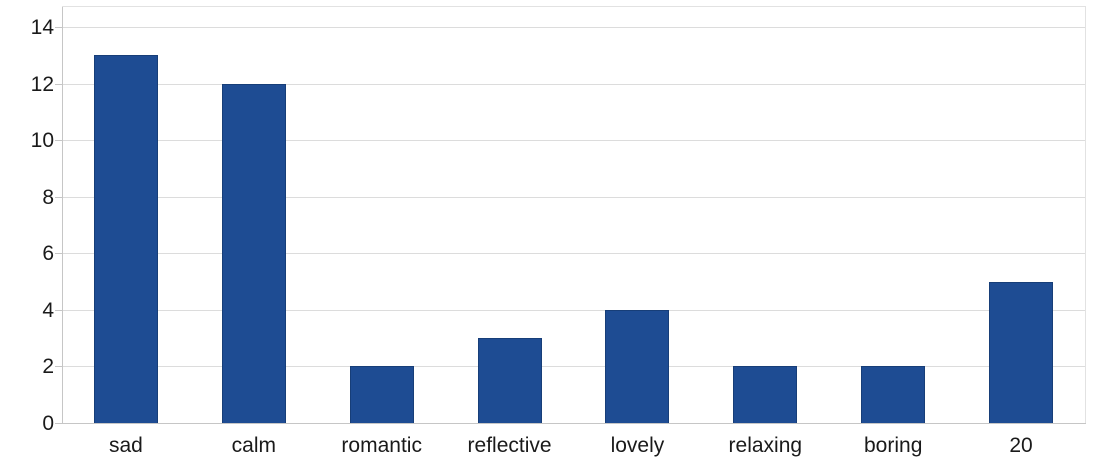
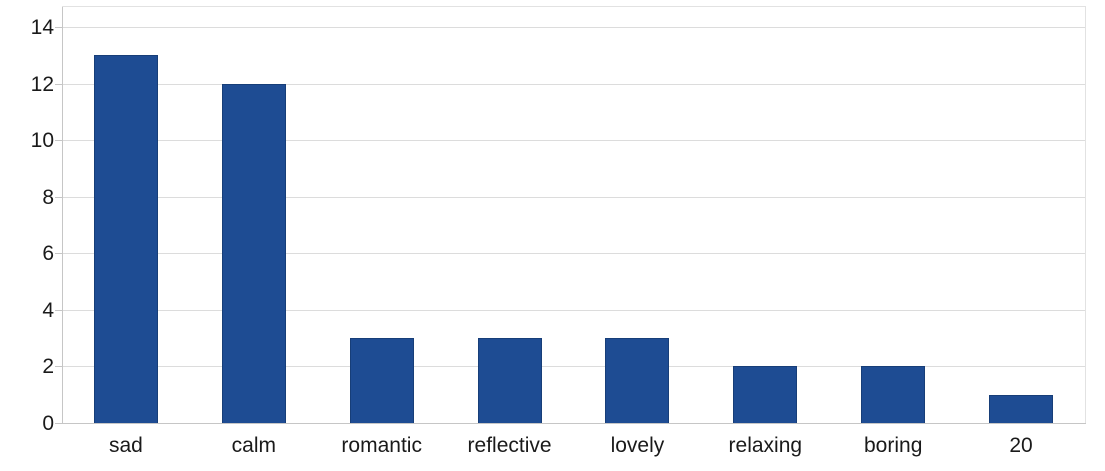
romantic: 2 -> 3
lovely: 4 -> 3
20: 5 -> 1
